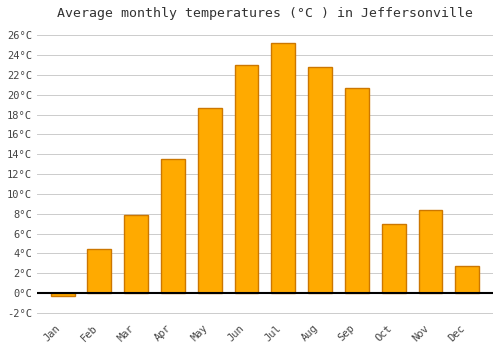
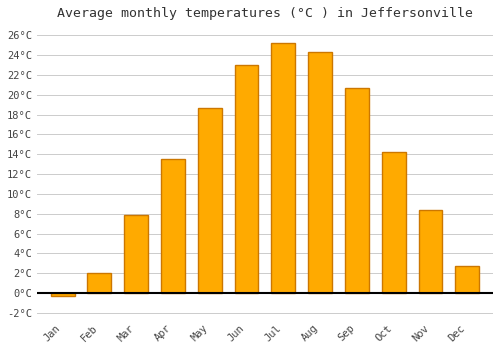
Feb: 4.4°C -> 2.0°C
Aug: 22.8°C -> 24.3°C
Oct: 7.0°C -> 14.2°C
